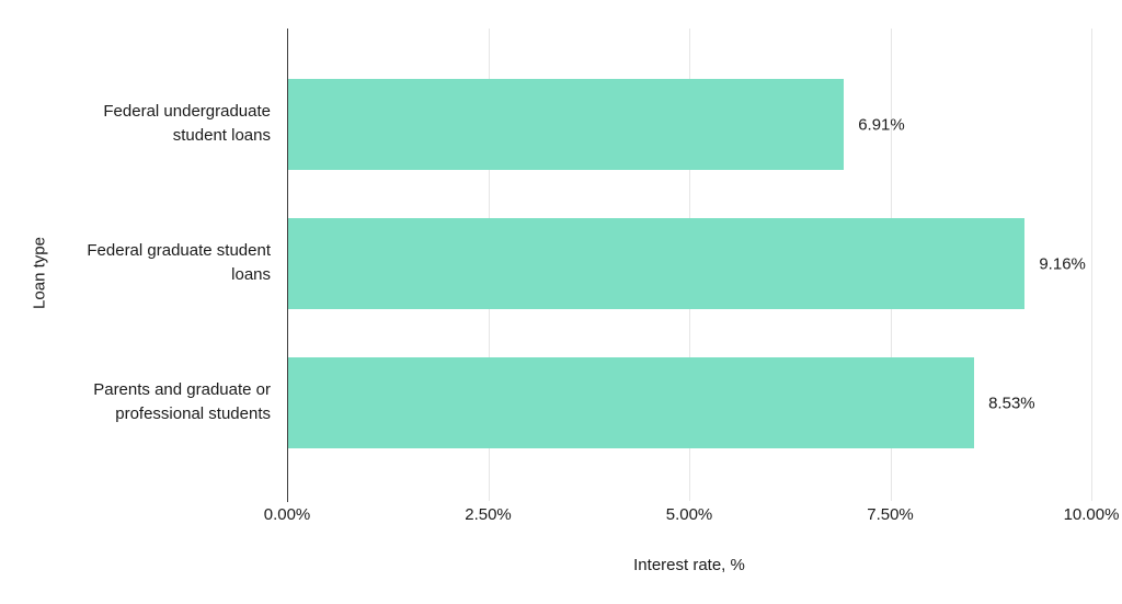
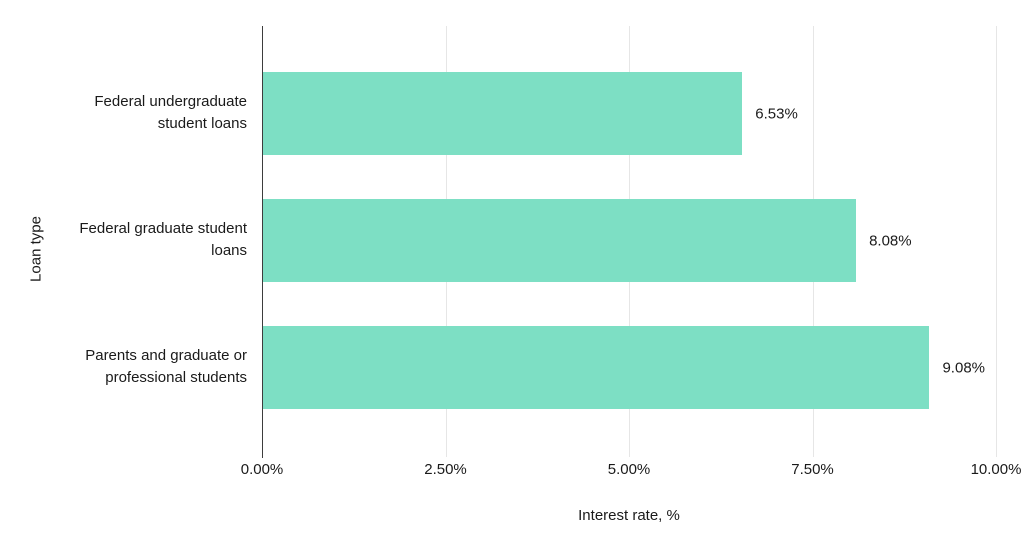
Federal undergraduate student loans: 6.91% -> 6.53%
Federal graduate student loans: 9.16% -> 8.08%
Parents and graduate or professional students: 8.53% -> 9.08%
